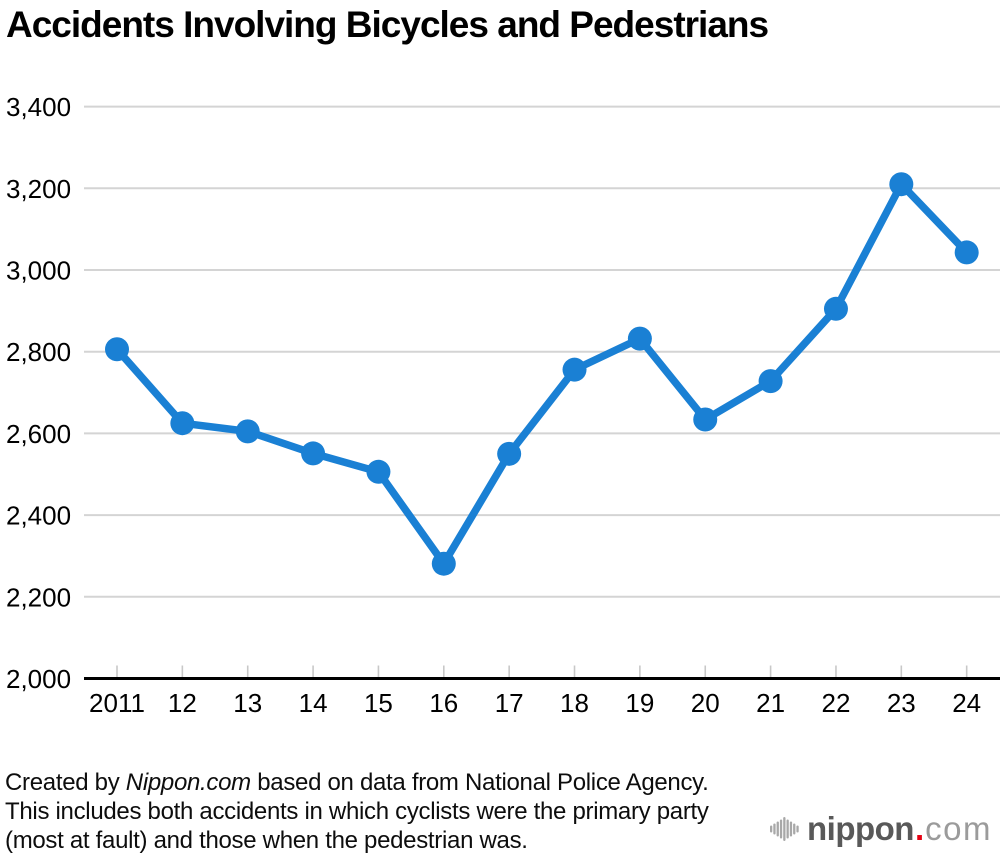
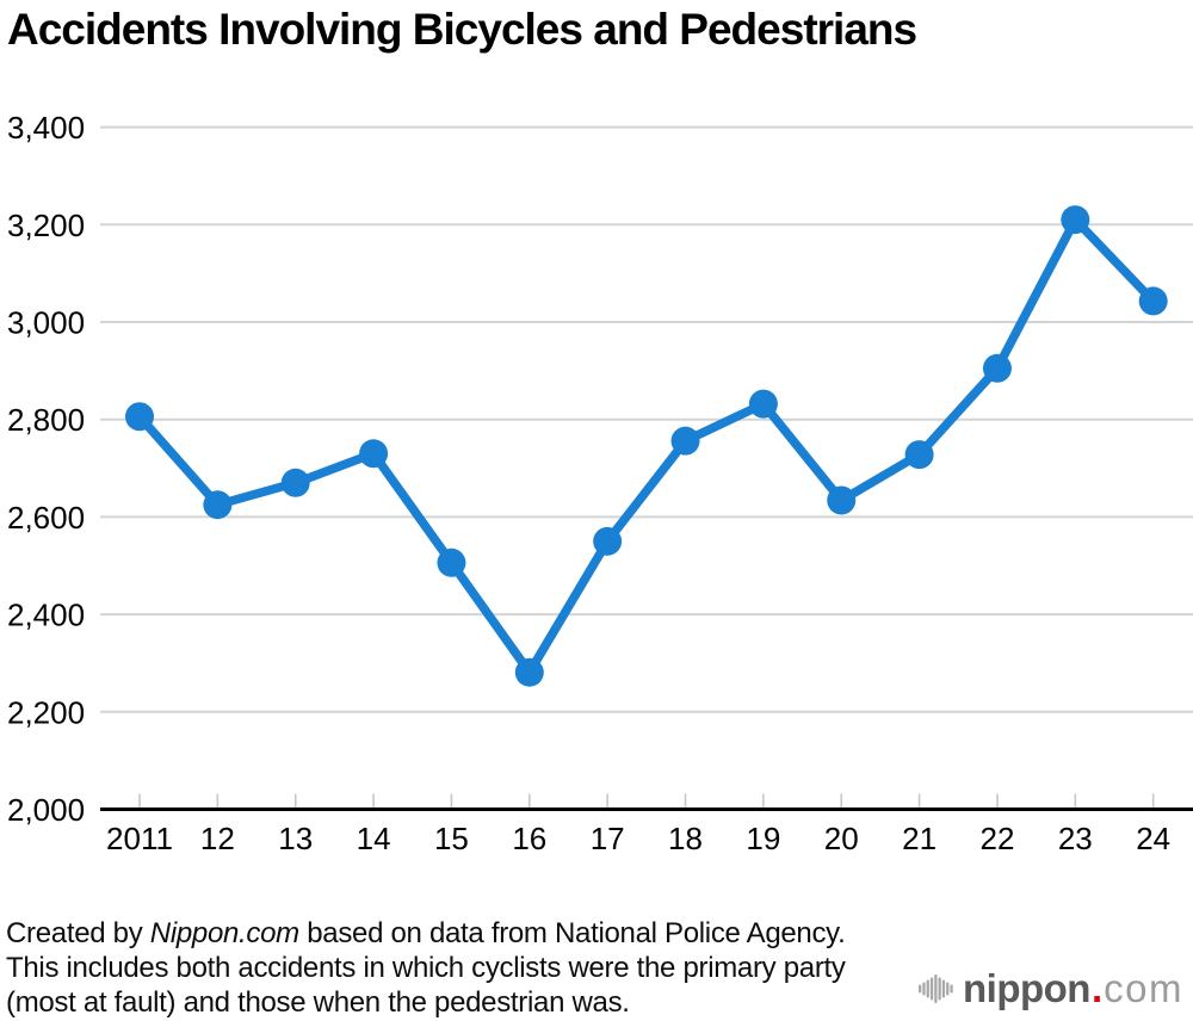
13: 2600 -> 2670
14: 2550 -> 2730
